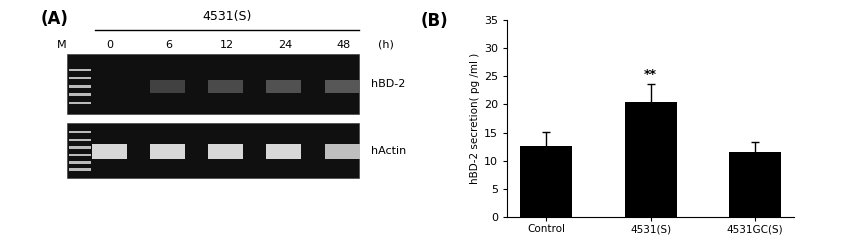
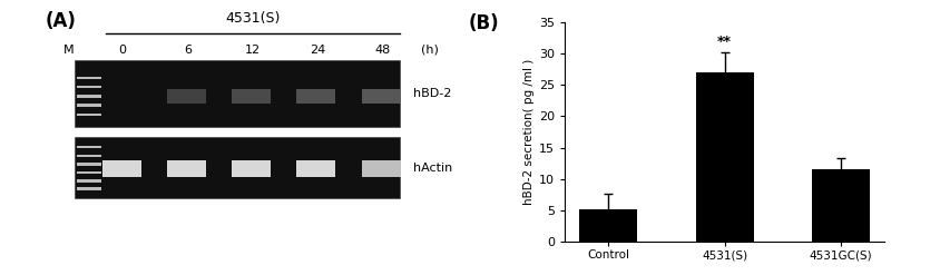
Control: 12.6 -> 5.2
4531(S): 20.4 -> 27.0
